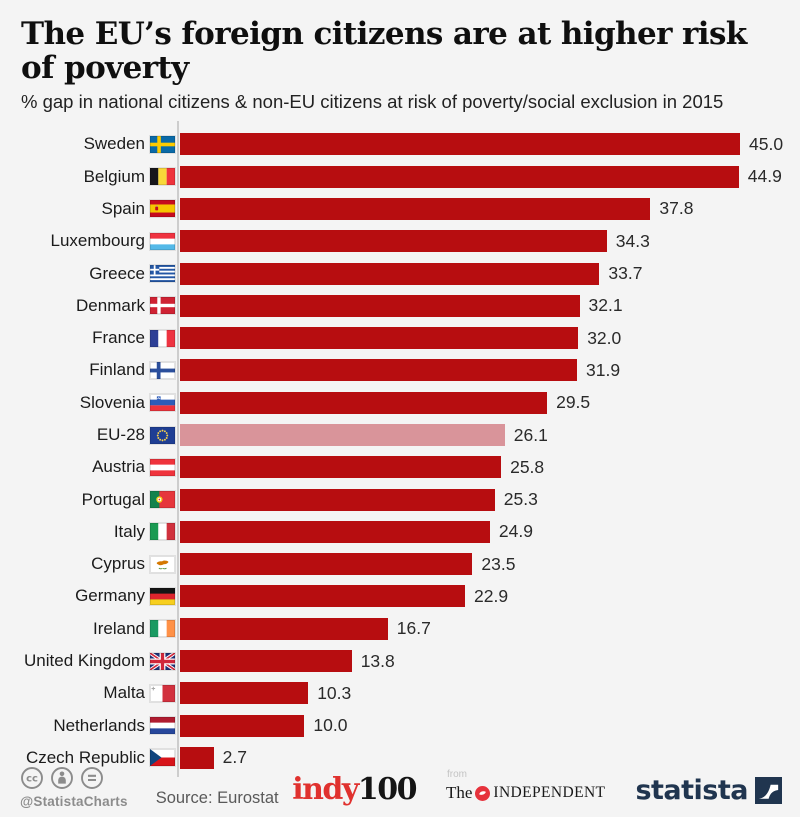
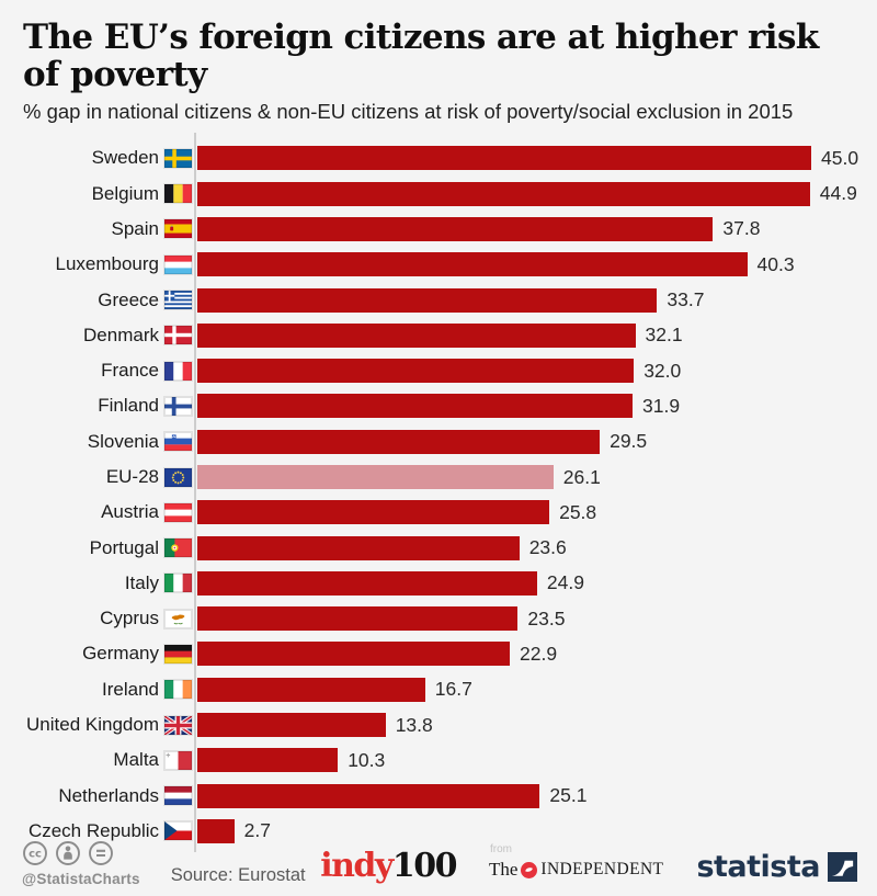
Luxembourg: 34.3 -> 40.3
Portugal: 25.3 -> 23.6
Netherlands: 10.0 -> 25.1
